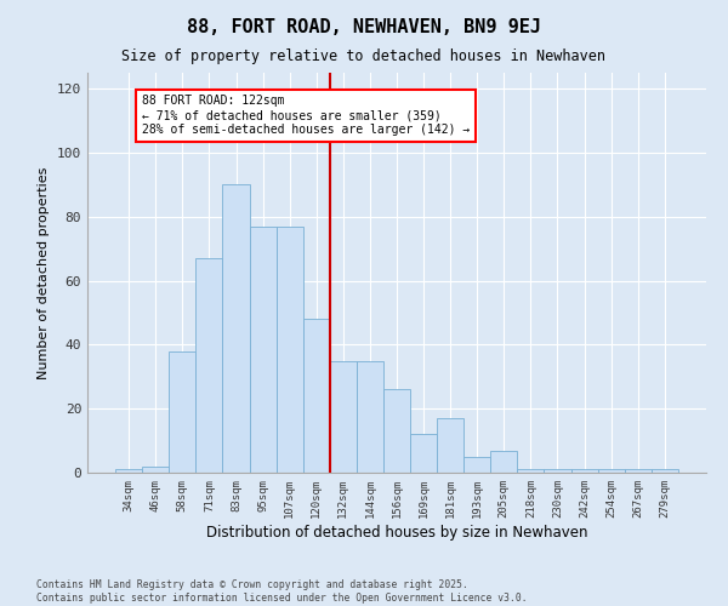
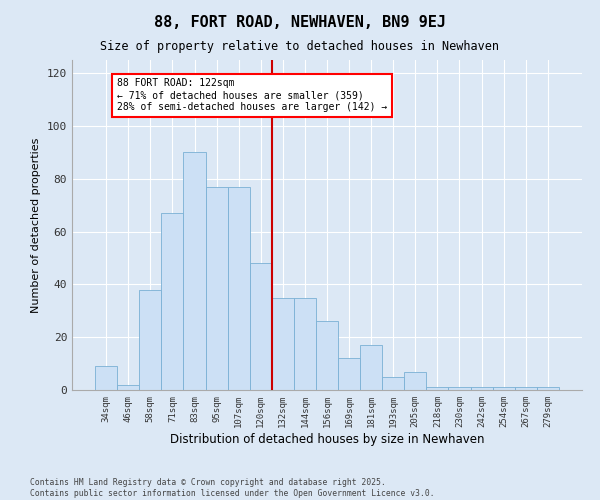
34sqm: 1 -> 9
